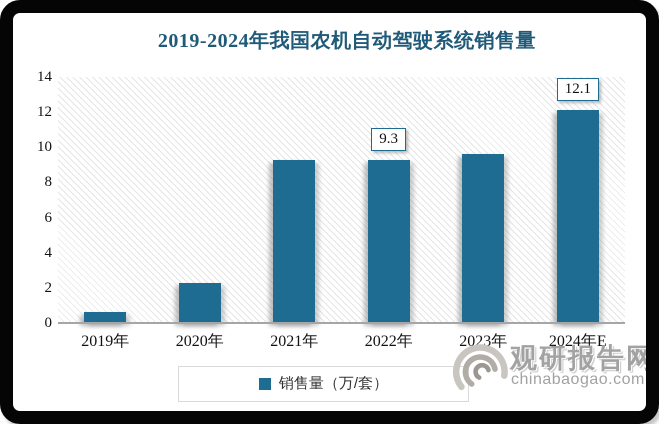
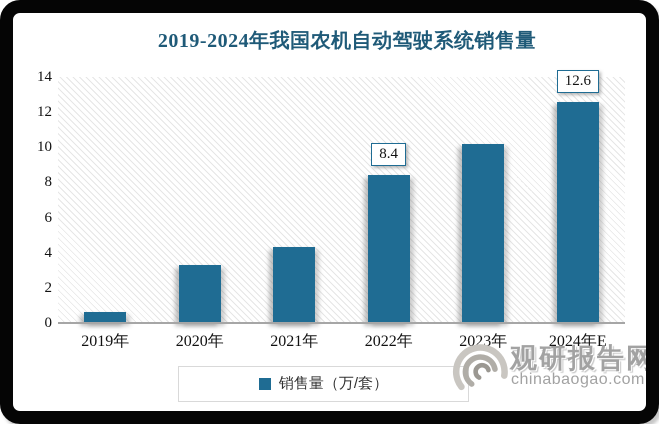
2020年: 2.3 -> 3.3
2021年: 9.3 -> 4.3
2022年: 9.3 -> 8.4
2023年: 9.6 -> 10.2
2024年E: 12.1 -> 12.6
